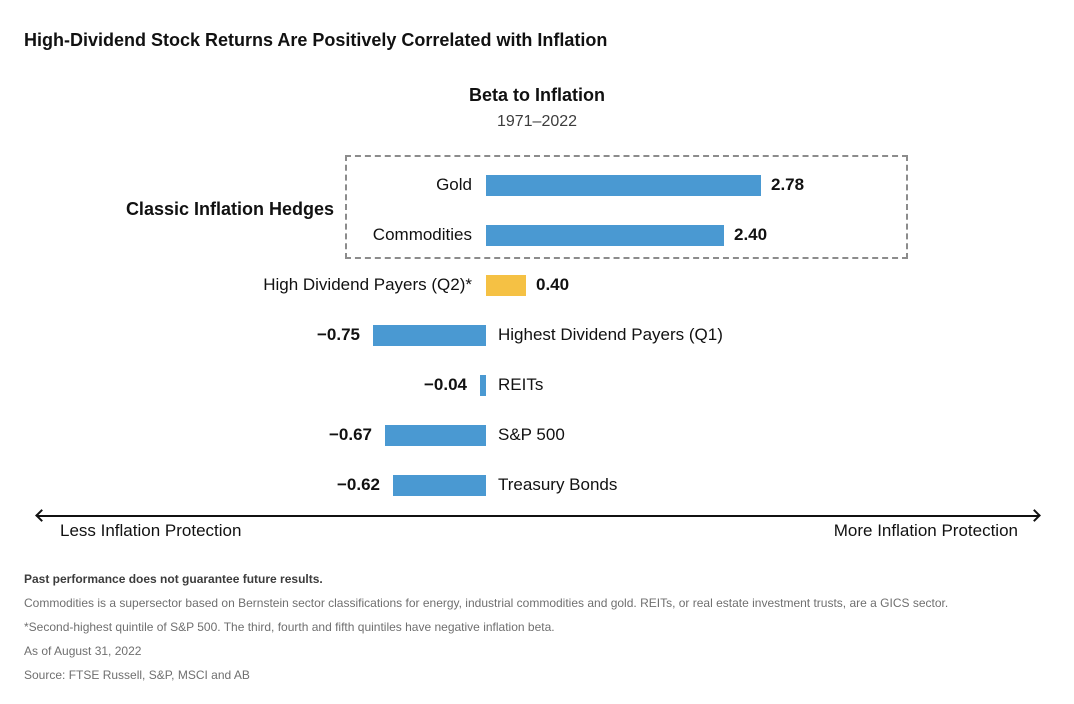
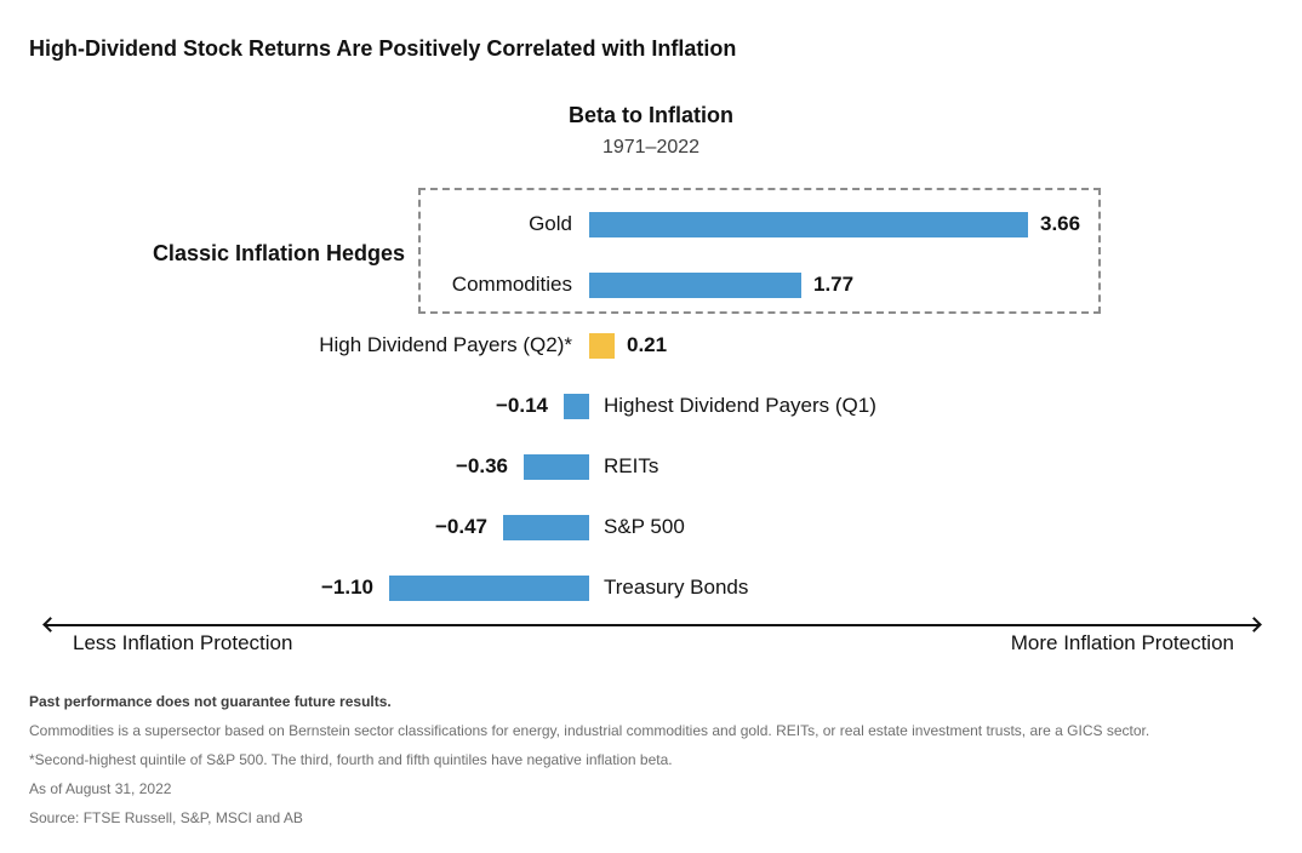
Gold: 2.78 -> 3.66
Commodities: 2.40 -> 1.77
High Dividend Payers (Q2)*: 0.40 -> 0.21
Highest Dividend Payers (Q1): −0.75 -> −0.14
REITs: −0.04 -> −0.36
S&P 500: −0.67 -> −0.47
Treasury Bonds: −0.62 -> −1.10
